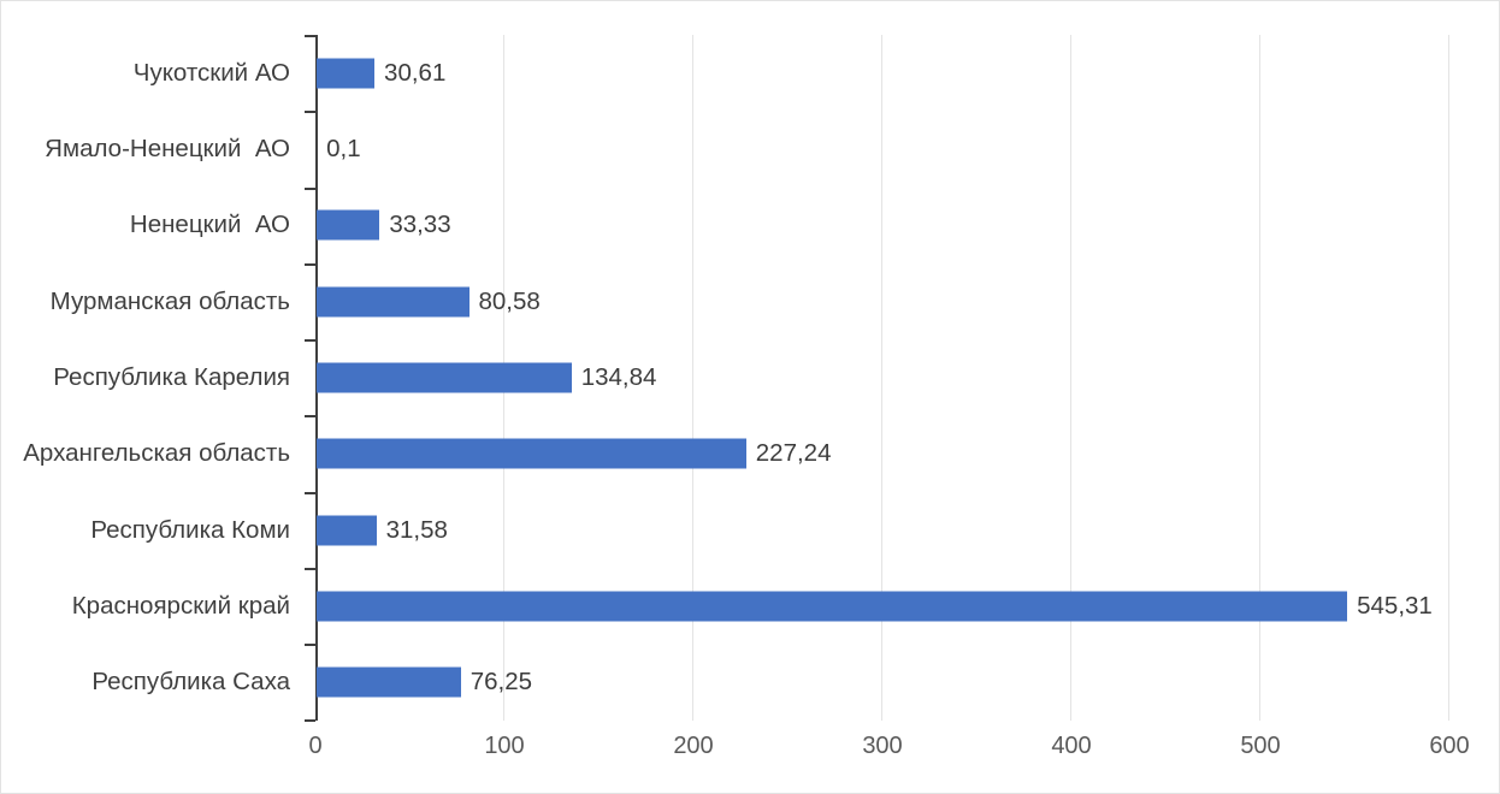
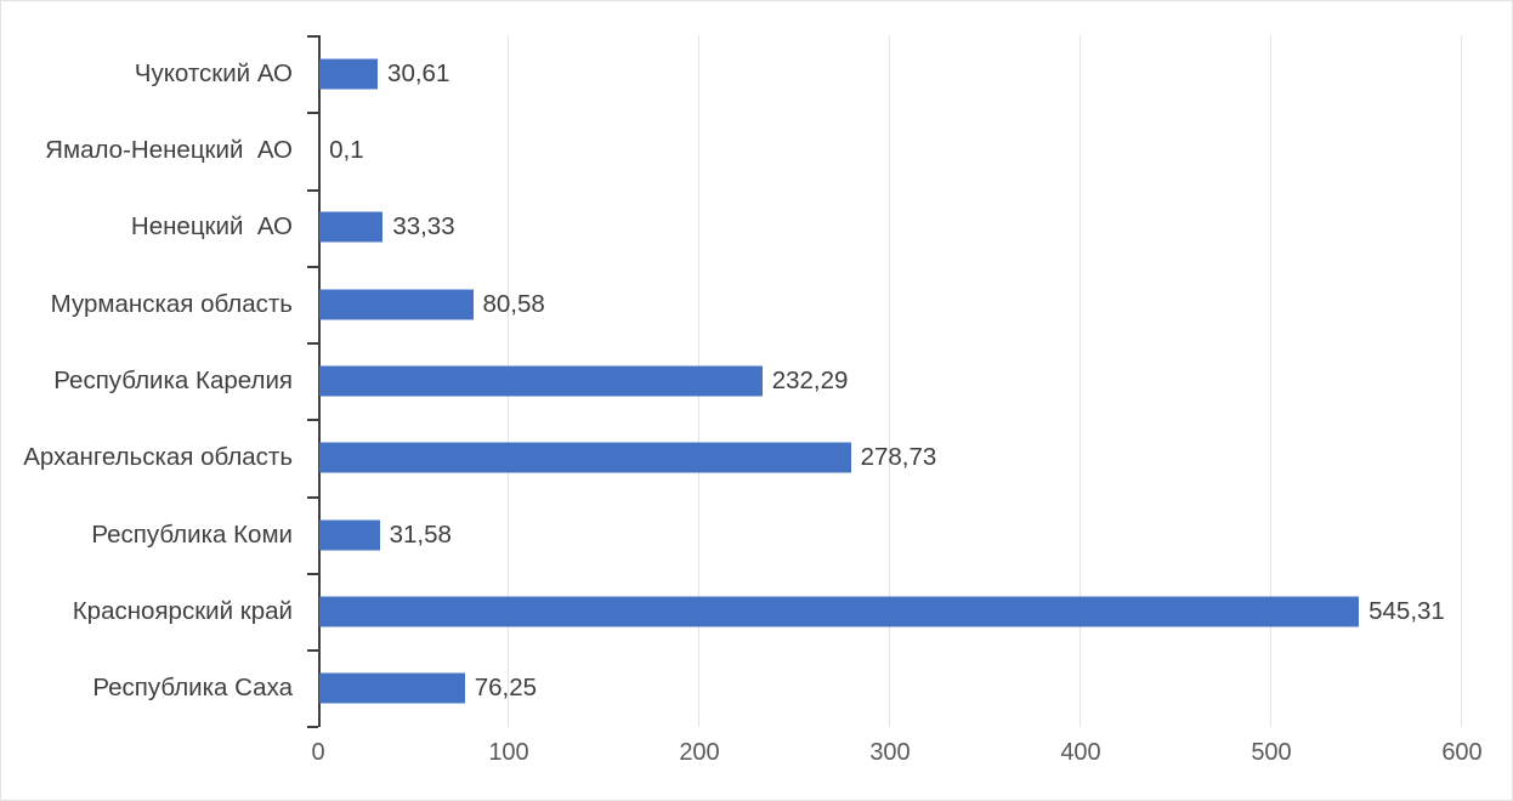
Республика Карелия: 134,84 -> 232,29
Архангельская область: 227,24 -> 278,73
